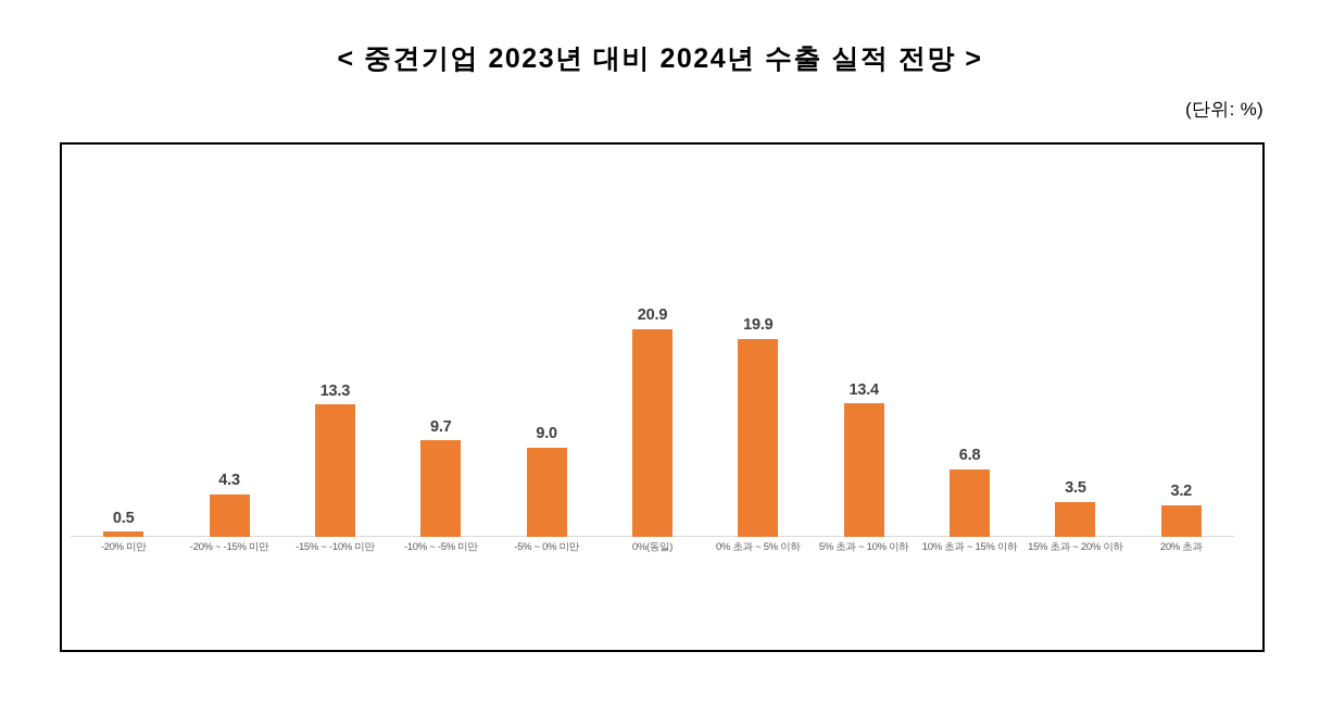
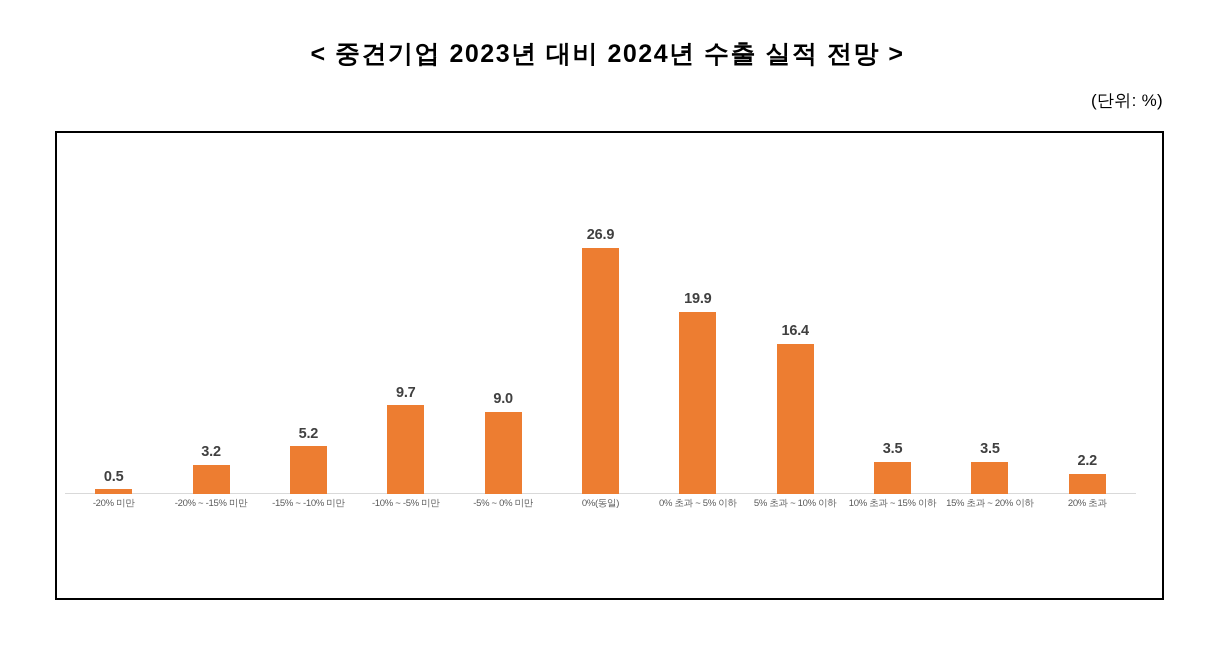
-20% ~ -15% 미만: 4.3 -> 3.2
-15% ~ -10% 미만: 13.3 -> 5.2
0%(동일): 20.9 -> 26.9
5% 초과 ~ 10% 이하: 13.4 -> 16.4
10% 초과 ~ 15% 이하: 6.8 -> 3.5
20% 초과: 3.2 -> 2.2
